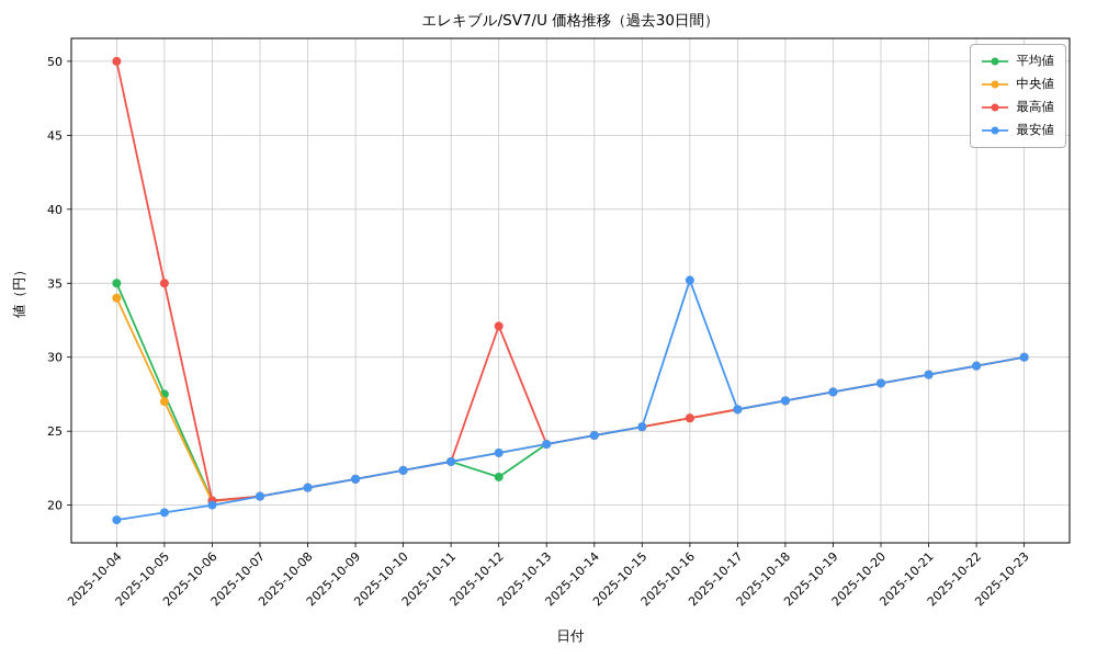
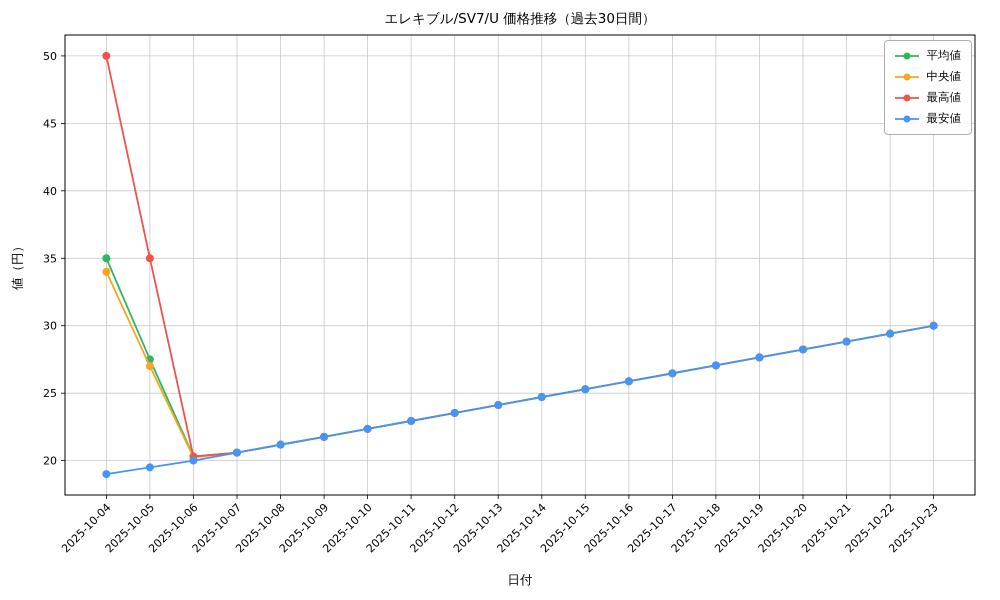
平均値/2025-10-12: 21.9 -> 23.5
最高値/2025-10-12: 32.1 -> 23.5
最安値/2025-10-16: 35.2 -> 25.9
